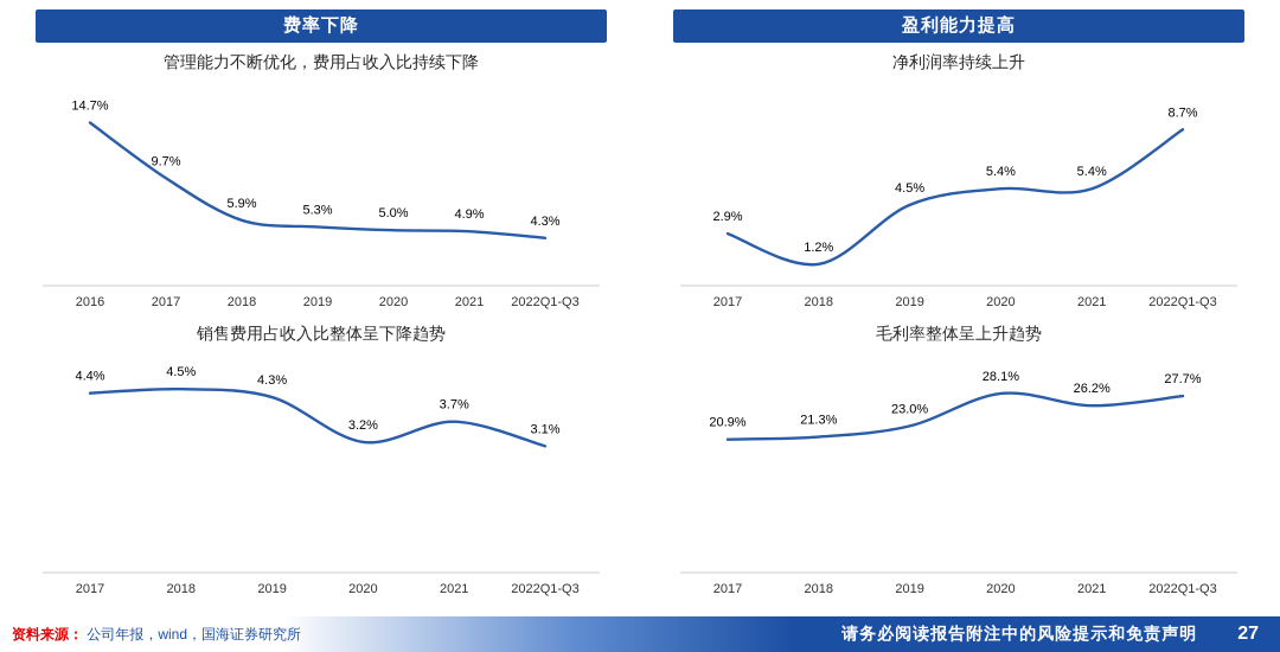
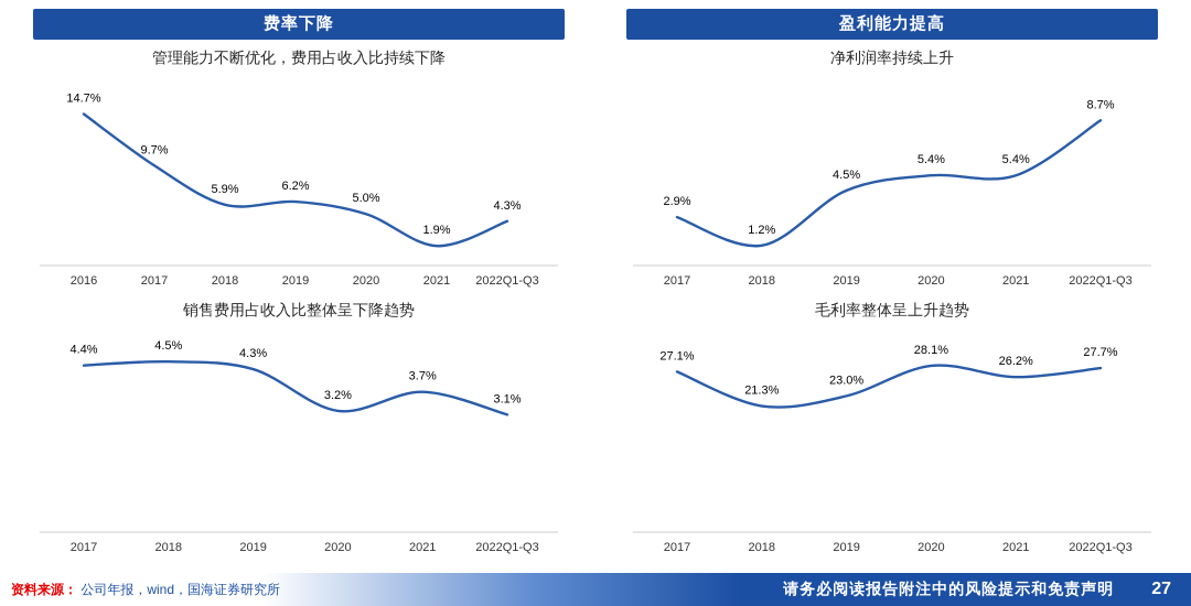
管理能力不断优化，费用占收入比持续下降/2019: 5.3% -> 6.2%
管理能力不断优化，费用占收入比持续下降/2021: 4.9% -> 1.9%
毛利率整体呈上升趋势/2017: 20.9% -> 27.1%
